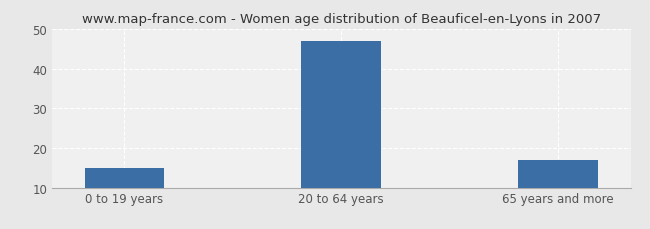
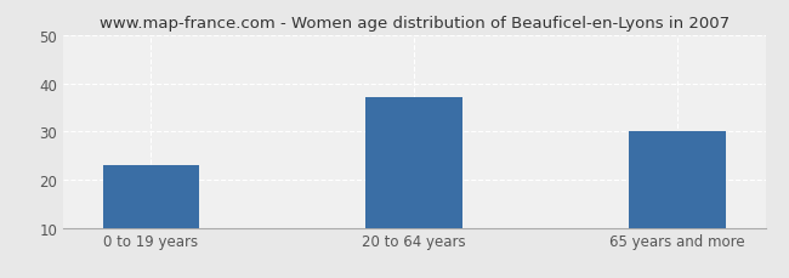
0 to 19 years: 15 -> 23
20 to 64 years: 47 -> 37
65 years and more: 17 -> 30
